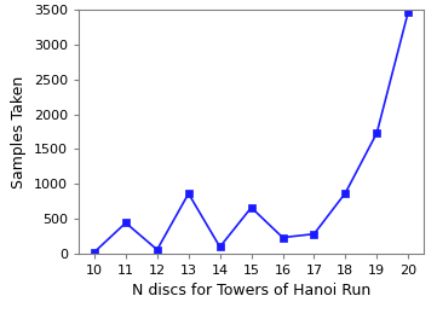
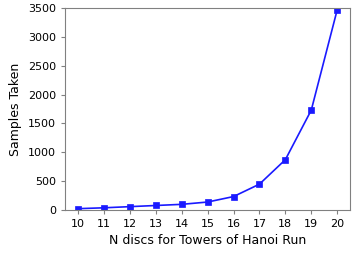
11: 440 -> 40
13: 860 -> 80
15: 660 -> 140
17: 280 -> 440
